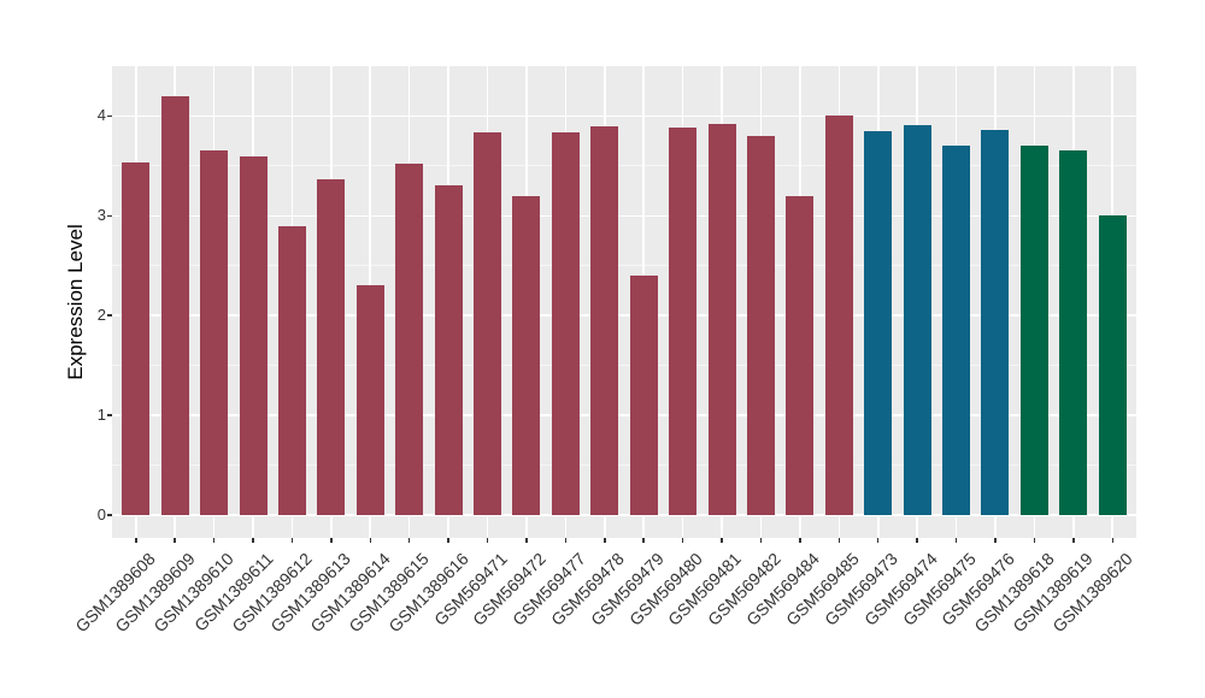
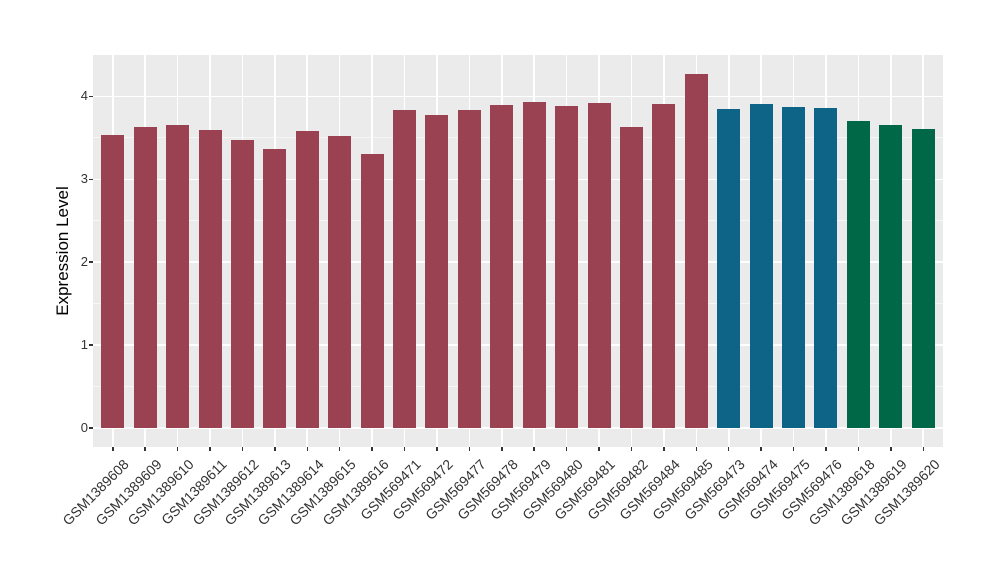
GSM1389609: 4.2 -> 3.6
GSM1389612: 2.9 -> 3.5
GSM1389614: 2.3 -> 3.6
GSM569472: 3.2 -> 3.8
GSM569479: 2.4 -> 3.9
GSM569482: 3.8 -> 3.6
GSM569484: 3.2 -> 3.9
GSM569485: 4.0 -> 4.3
GSM569475: 3.7 -> 3.9
GSM1389620: 3.0 -> 3.6
